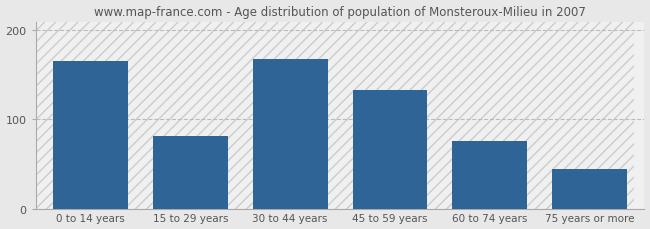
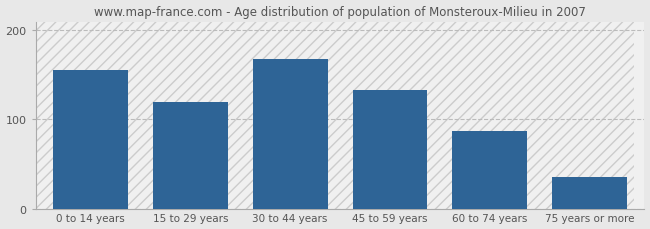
0 to 14 years: 166 -> 155
15 to 29 years: 82 -> 120
60 to 74 years: 76 -> 87
75 years or more: 44 -> 35
